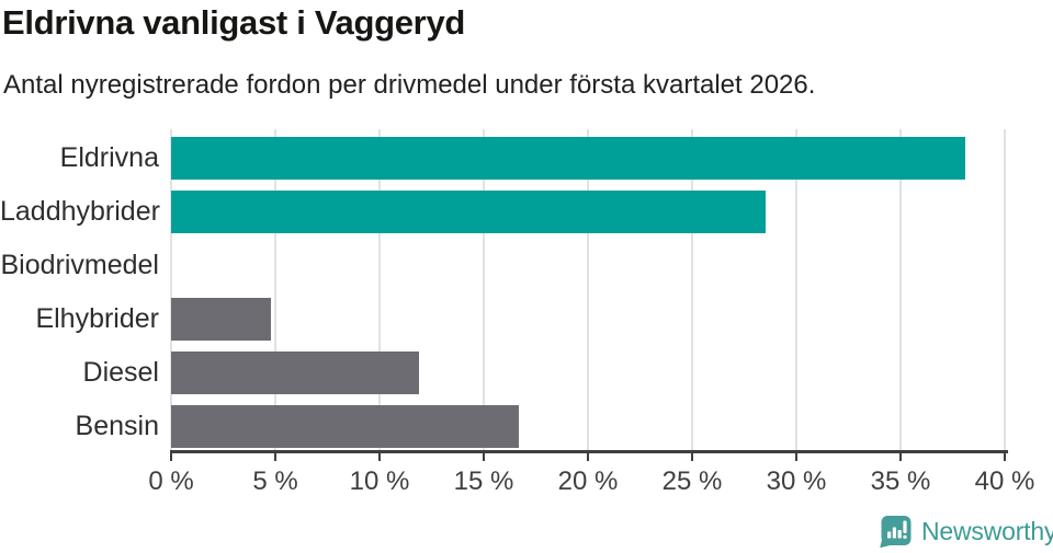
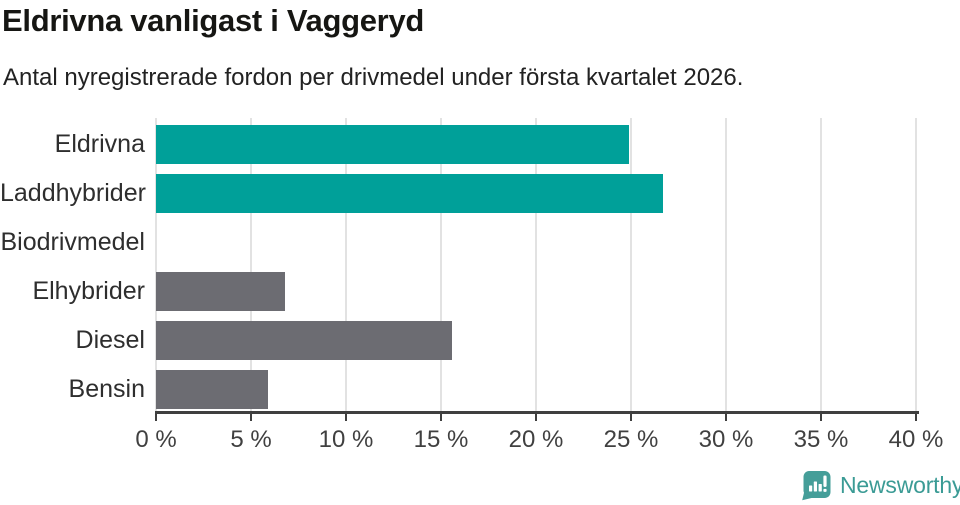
Eldrivna: 38.1% -> 24.9%
Laddhybrider: 28.5% -> 26.7%
Elhybrider: 4.8% -> 6.8%
Diesel: 11.9% -> 15.6%
Bensin: 16.7% -> 5.9%
